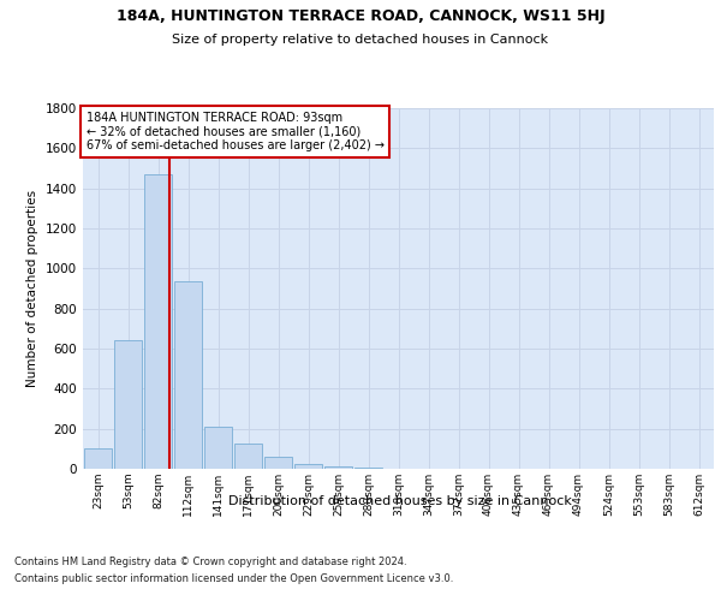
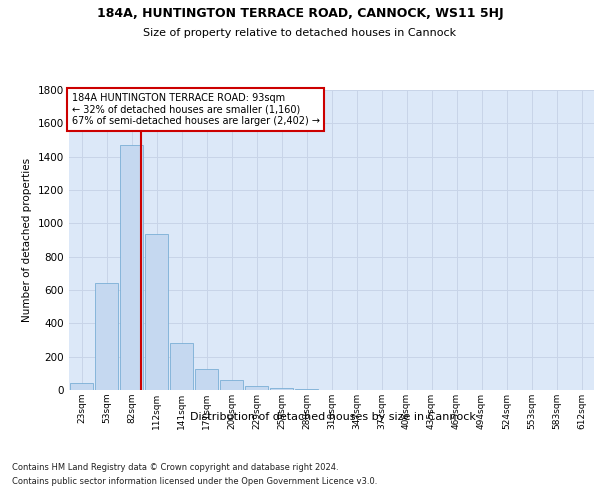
23sqm: 100 -> 40
141sqm: 210 -> 280
